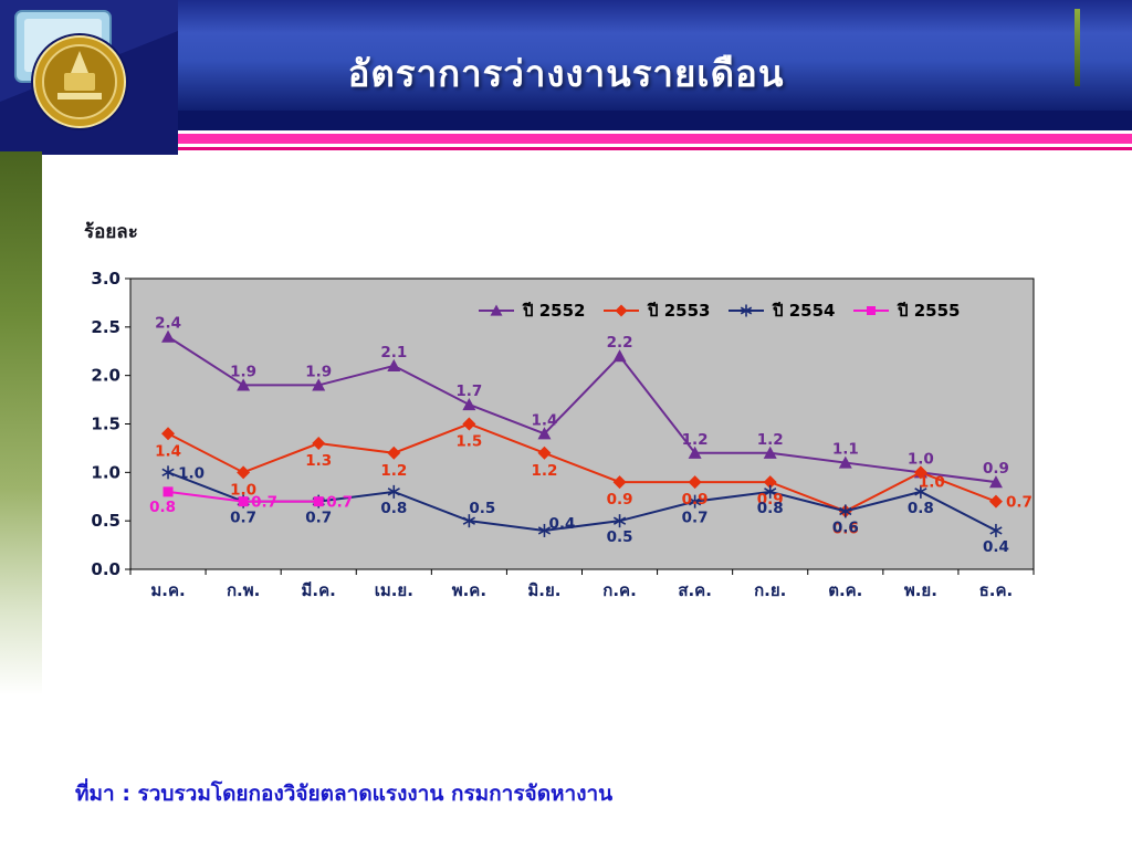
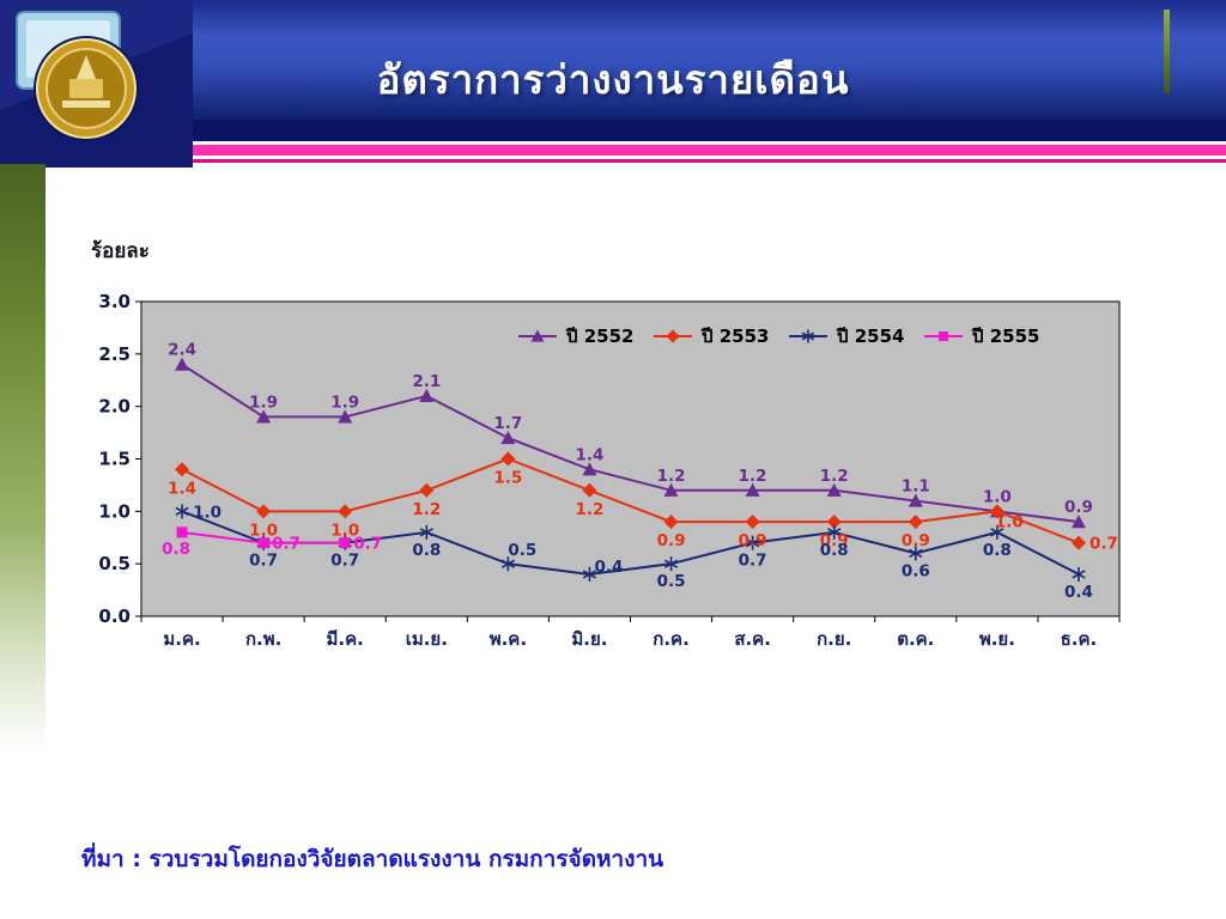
ปี 2553/มี.ค.: 1.3 -> 1.0
ปี 2552/ก.ค.: 2.2 -> 1.2
ปี 2553/ต.ค.: 0.6 -> 0.9
